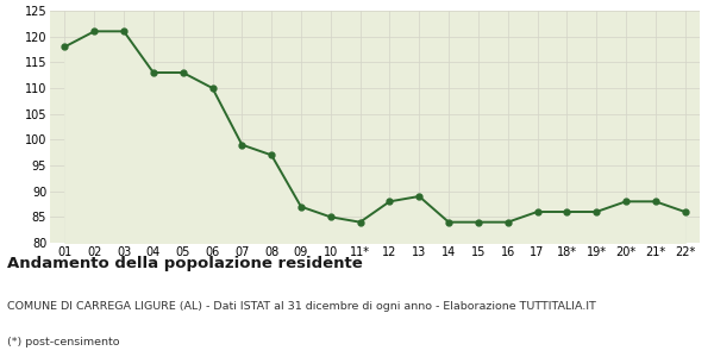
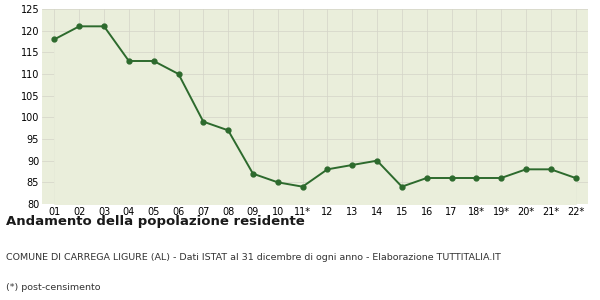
14: 84 -> 90
16: 84 -> 86
